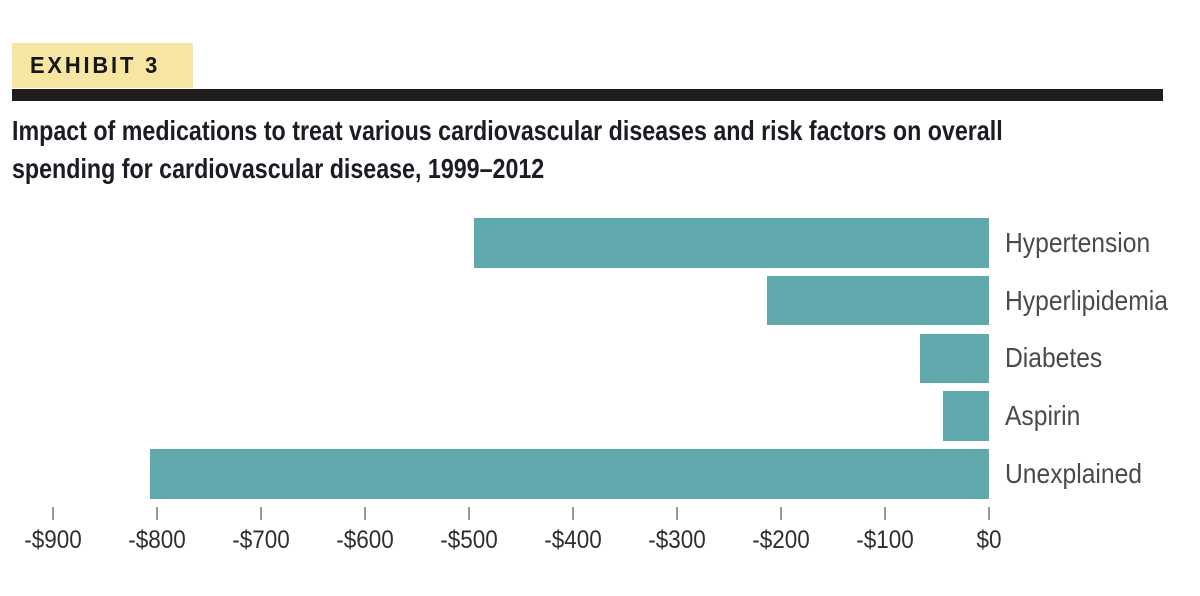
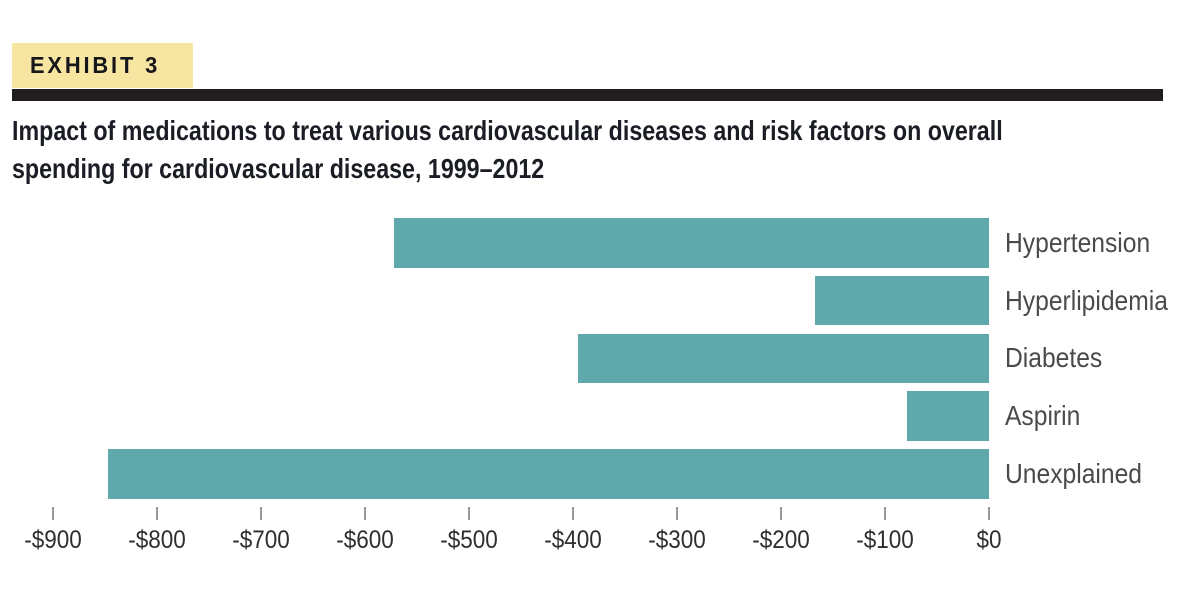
Hypertension: -$495 -> -$572
Hyperlipidemia: -$213 -> -$167
Diabetes: -$66 -> -$395
Aspirin: -$44 -> -$79
Unexplained: -$806 -> -$847
